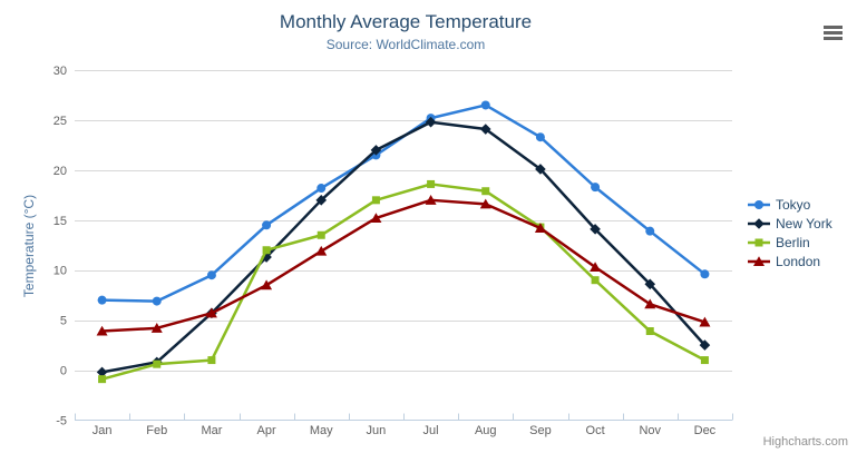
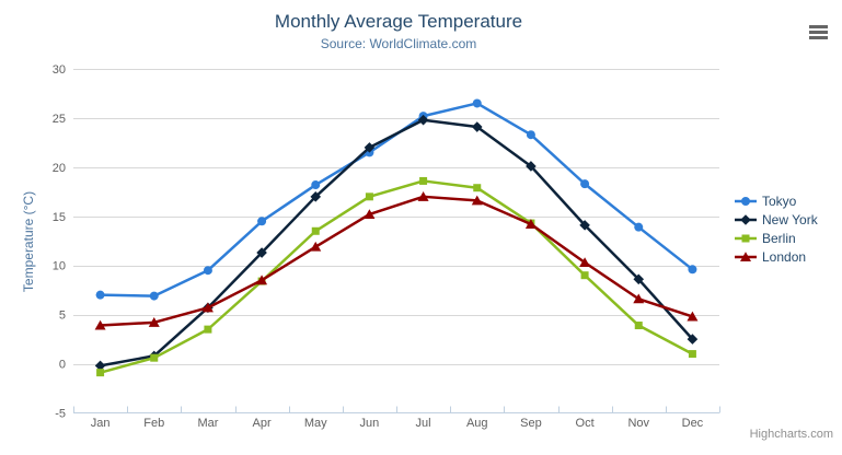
Berlin/Mar: 1 -> 4
Berlin/Apr: 12 -> 8
